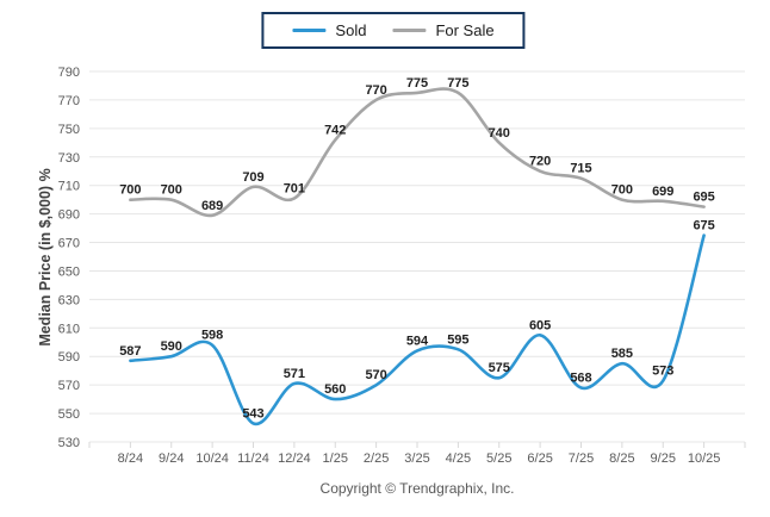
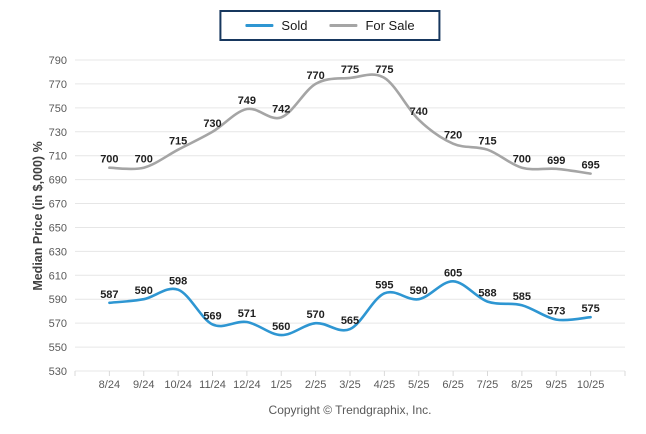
For Sale/10/24: 689 -> 715
Sold/11/24: 543 -> 569
For Sale/11/24: 709 -> 730
For Sale/12/24: 701 -> 749
Sold/3/25: 594 -> 565
Sold/5/25: 575 -> 590
Sold/7/25: 568 -> 588
Sold/10/25: 675 -> 575
